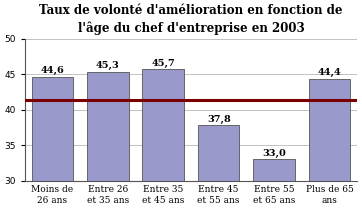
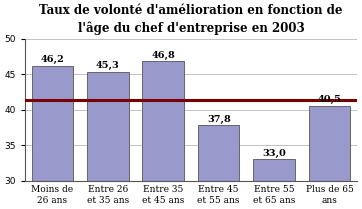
Moins de 26 ans: 44,6 -> 46,2
Entre 35 et 45 ans: 45,7 -> 46,8
Plus de 65 ans: 44,4 -> 40,5
